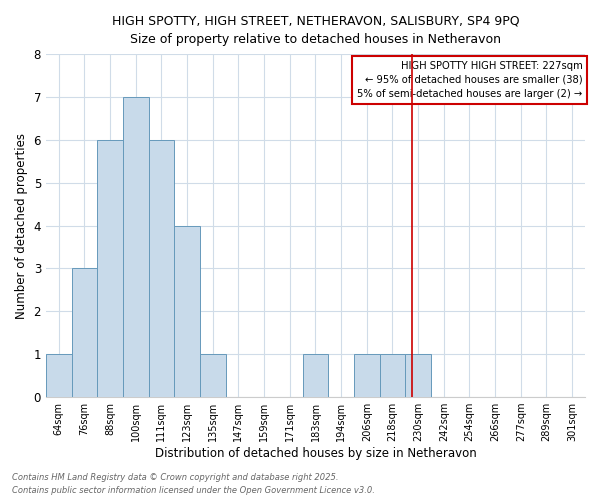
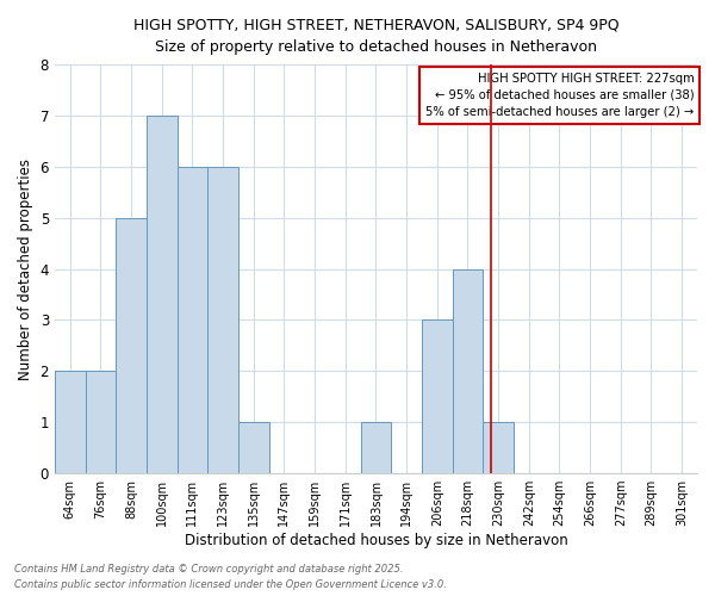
64sqm: 1 -> 2
76sqm: 3 -> 2
88sqm: 6 -> 5
123sqm: 4 -> 6
206sqm: 1 -> 3
218sqm: 1 -> 4
